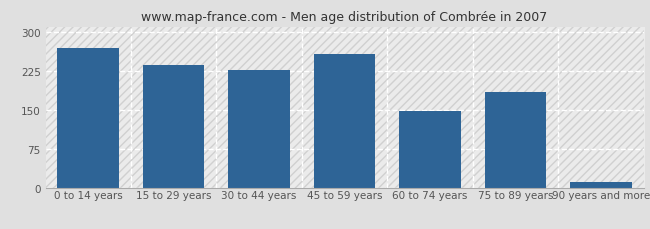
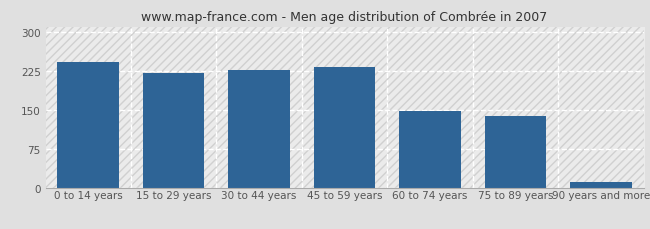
0 to 14 years: 268 -> 242
15 to 29 years: 236 -> 220
45 to 59 years: 258 -> 232
75 to 89 years: 184 -> 138
